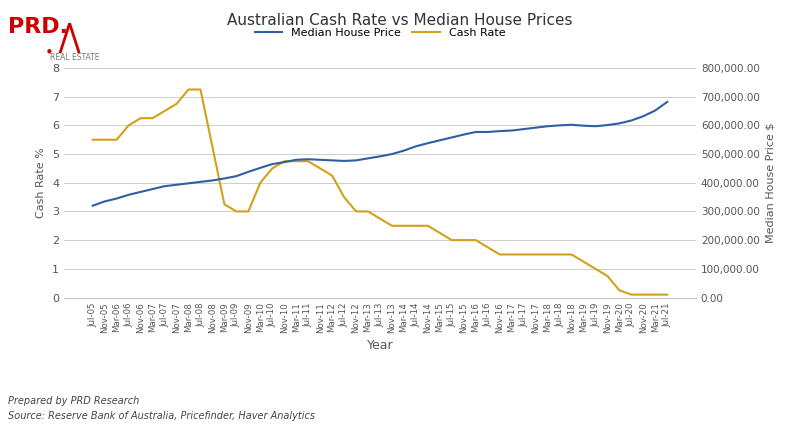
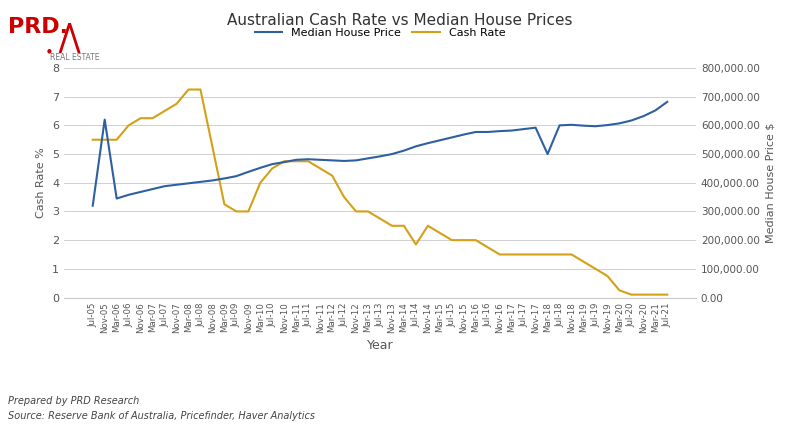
Median House Price/Nov-05: 335,000 -> 620,000
Cash Rate/Jul-14: 2.50 -> 1.85
Median House Price/Mar-18: 597,000 -> 500,000
